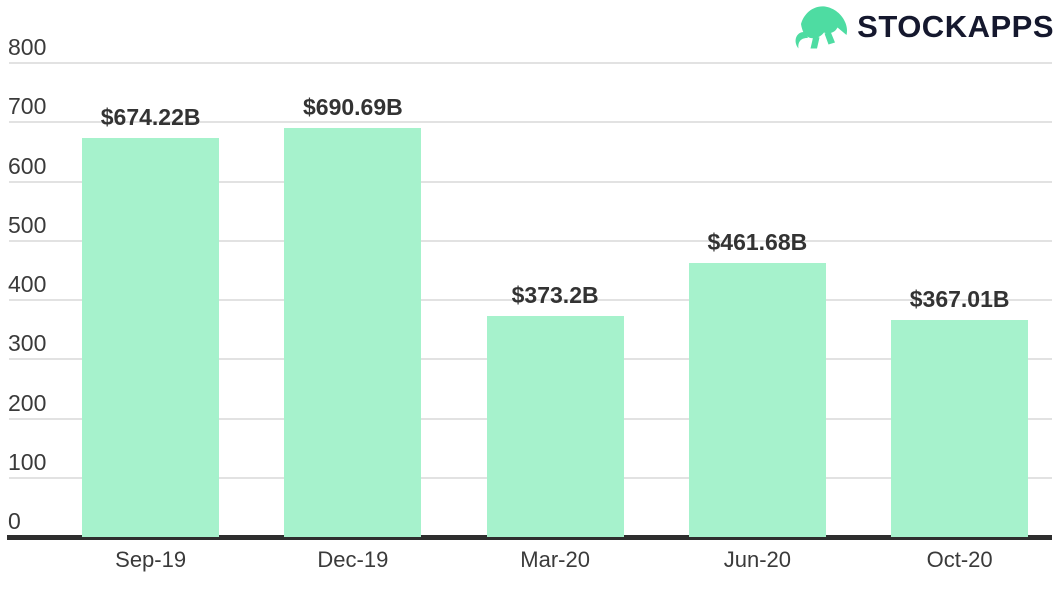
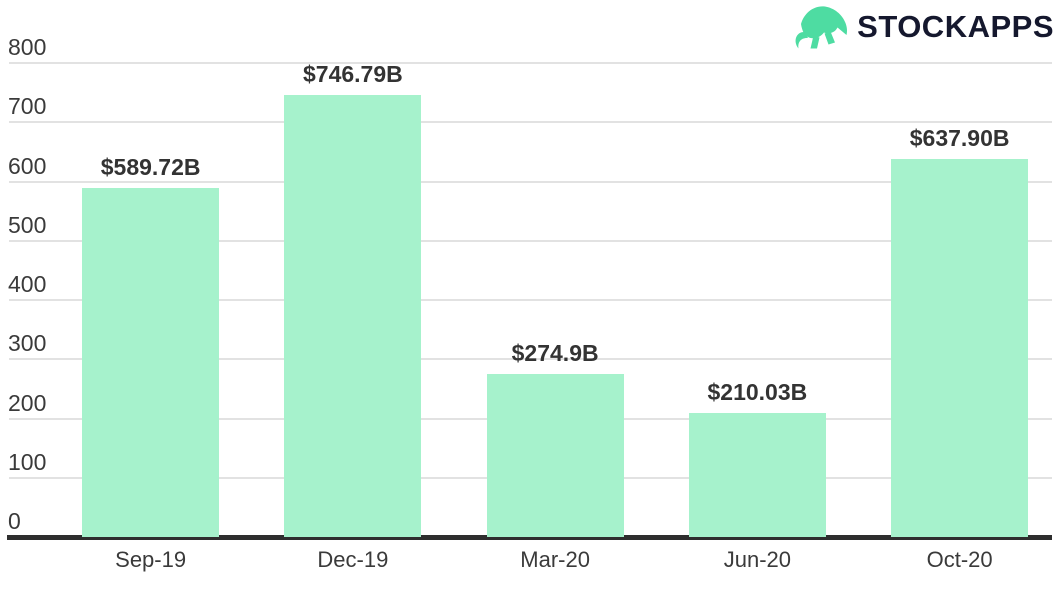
Sep-19: $674.22B -> $589.72B
Dec-19: $690.69B -> $746.79B
Mar-20: $373.2B -> $274.9B
Jun-20: $461.68B -> $210.03B
Oct-20: $367.01B -> $637.90B
